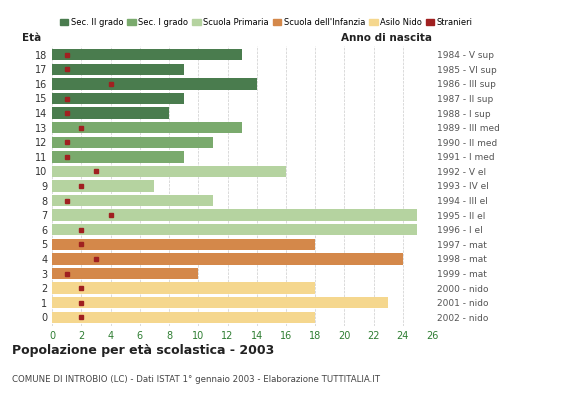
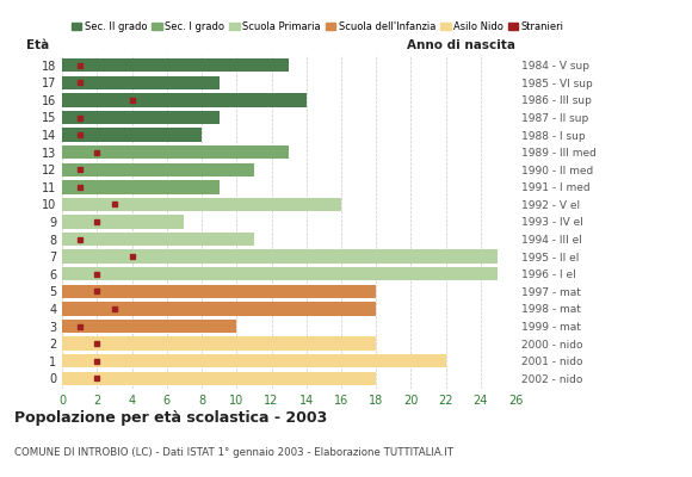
4: 24 -> 18
1: 23 -> 22
